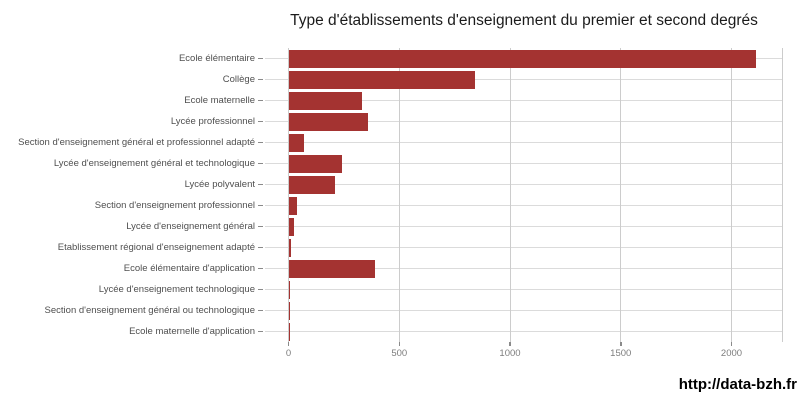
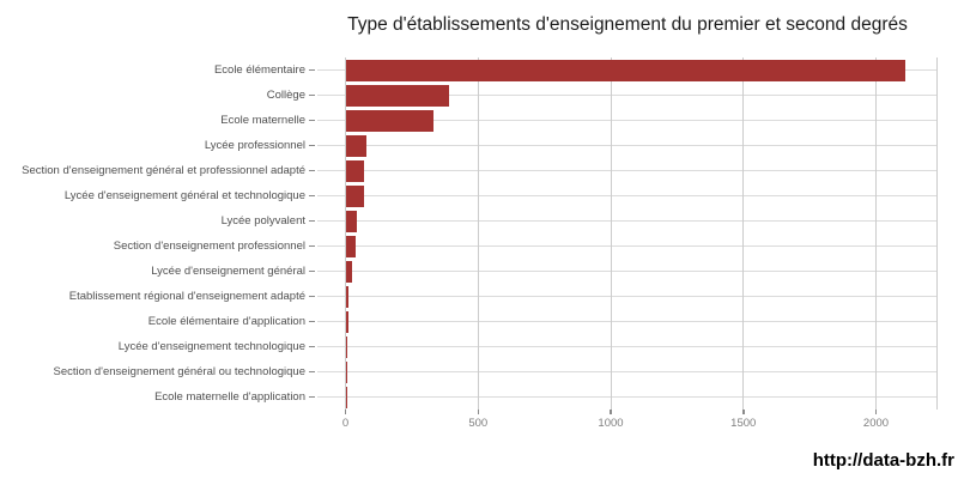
Collège: 840 -> 390
Lycée professionnel: 360 -> 80
Lycée d'enseignement général et technologique: 240 -> 70
Lycée polyvalent: 210 -> 40
Ecole élémentaire d'application: 390 -> 10
